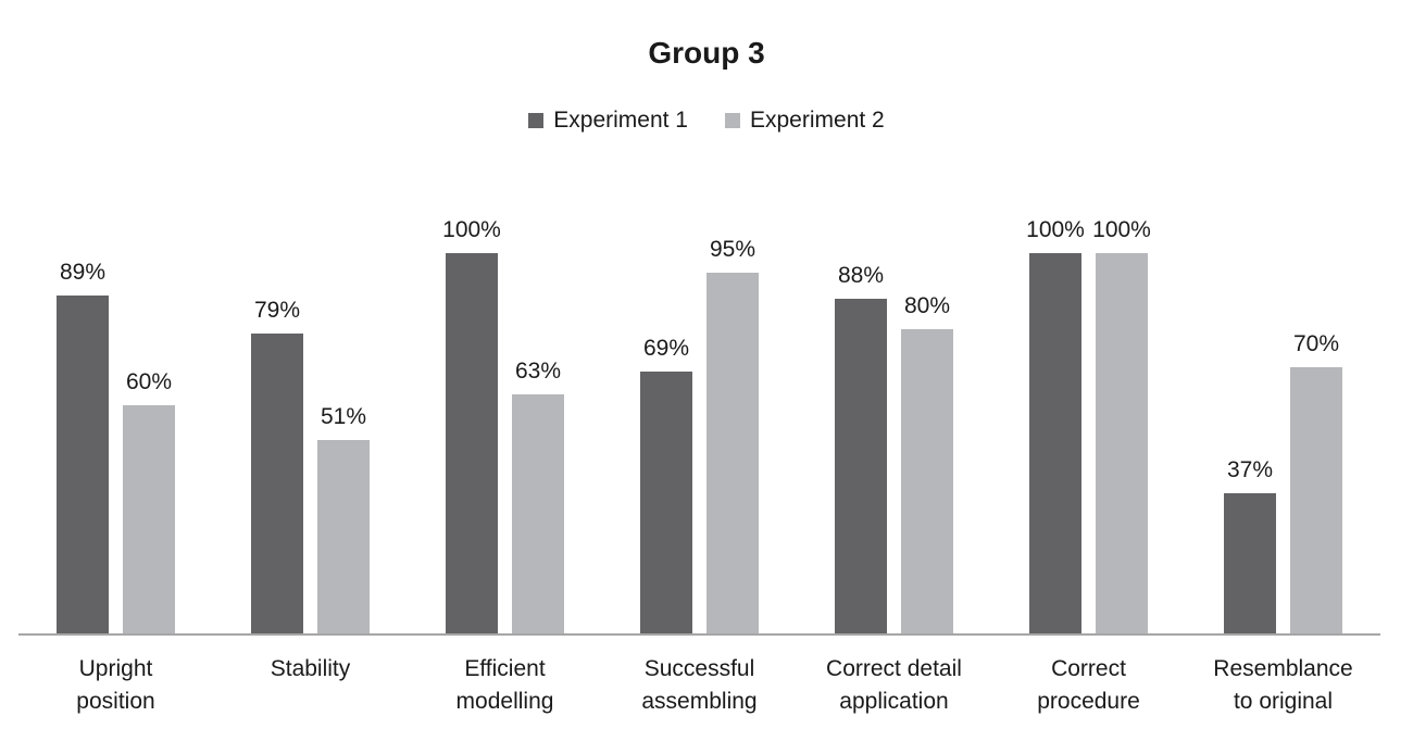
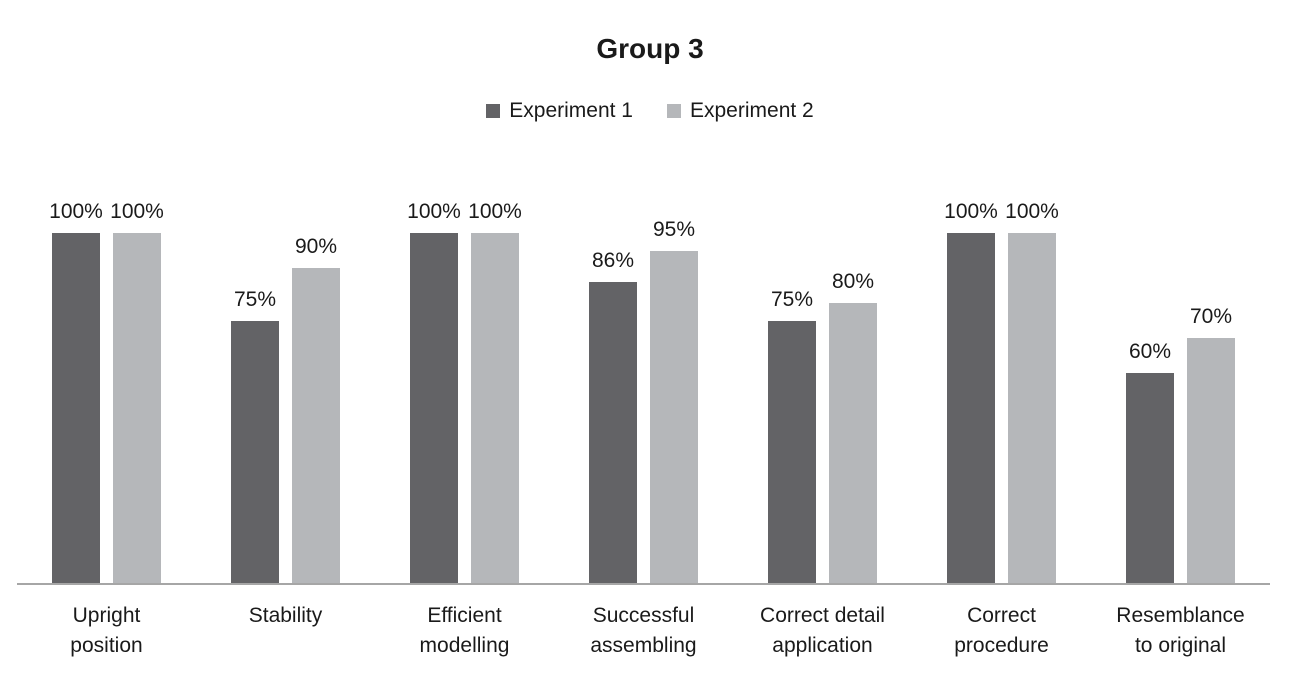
Experiment 1/Upright position: 89% -> 100%
Experiment 2/Upright position: 60% -> 100%
Experiment 1/Stability: 79% -> 75%
Experiment 2/Stability: 51% -> 90%
Experiment 2/Efficient modelling: 63% -> 100%
Experiment 1/Successful assembling: 69% -> 86%
Experiment 1/Correct detail application: 88% -> 75%
Experiment 1/Resemblance to original: 37% -> 60%
